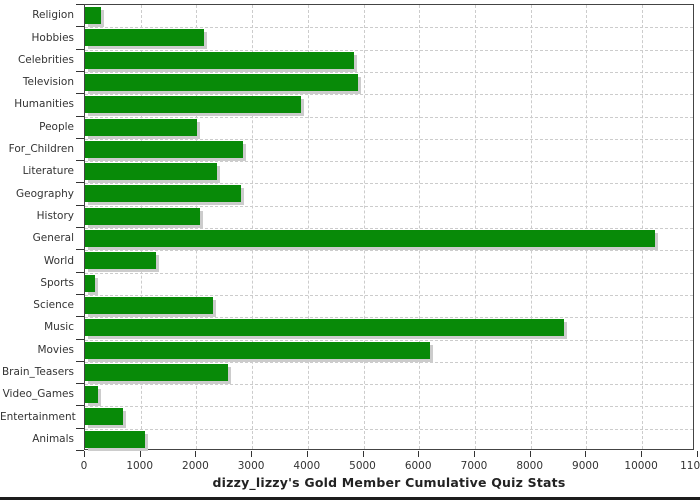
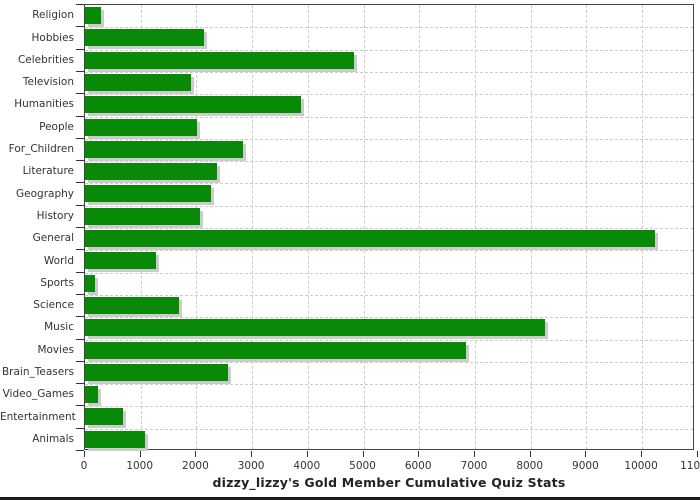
Television: 4900 -> 1900
Geography: 2800 -> 2300
Science: 2300 -> 1700
Music: 8600 -> 8300
Movies: 6200 -> 6800
